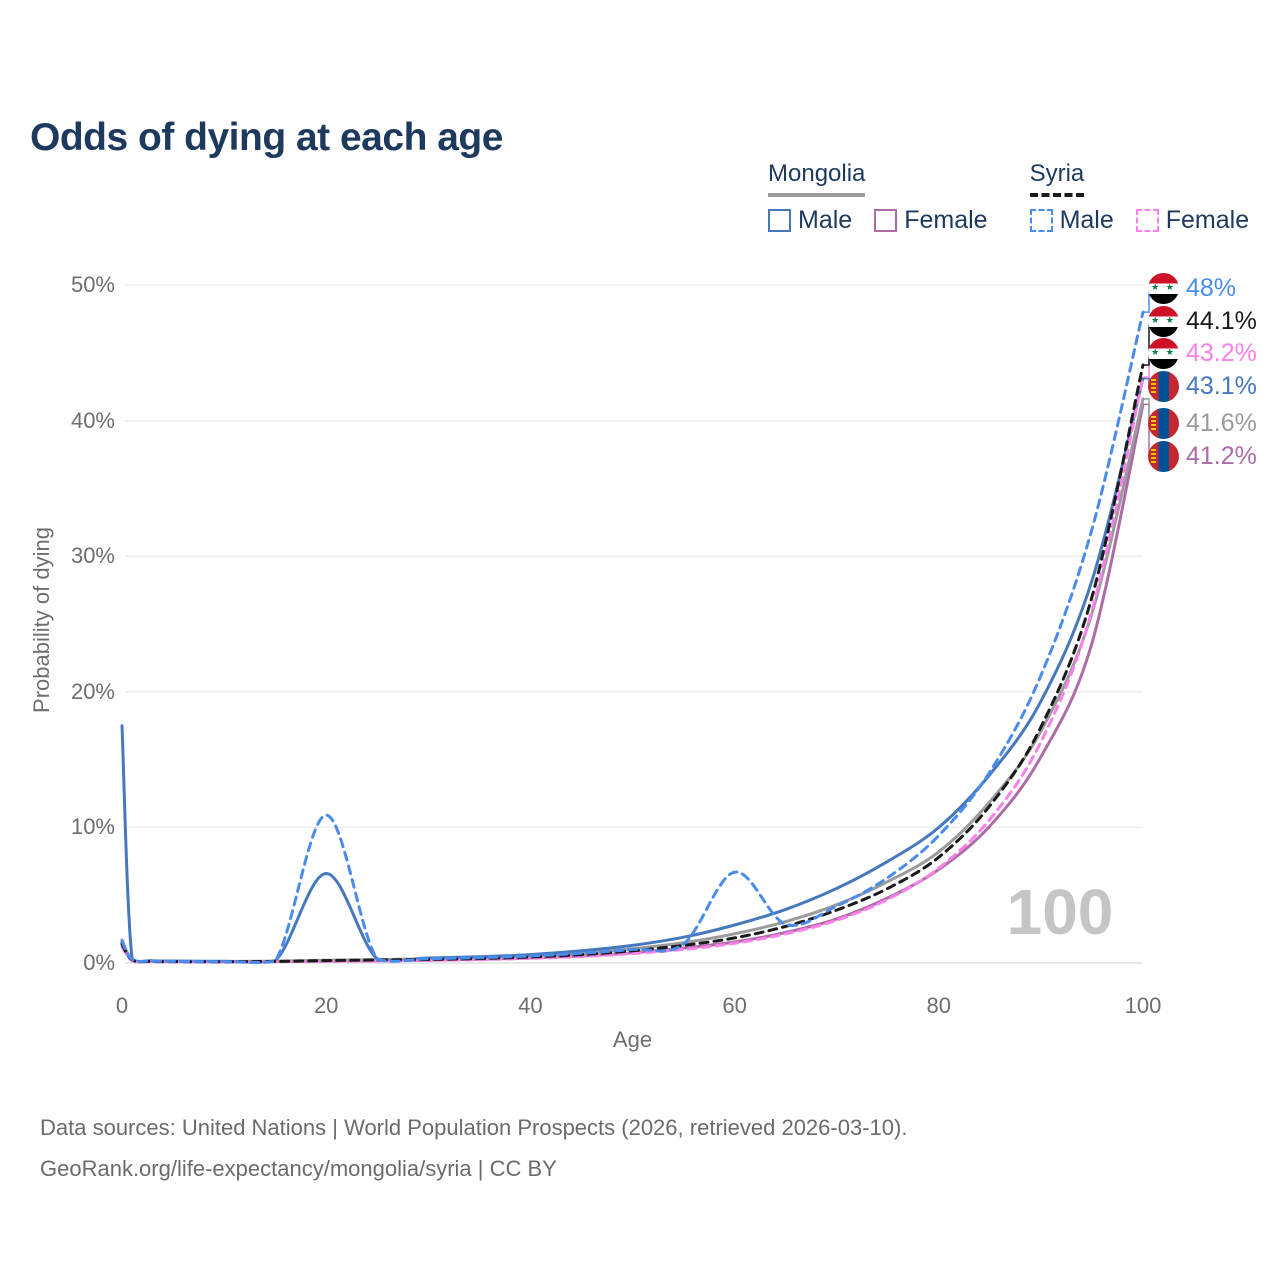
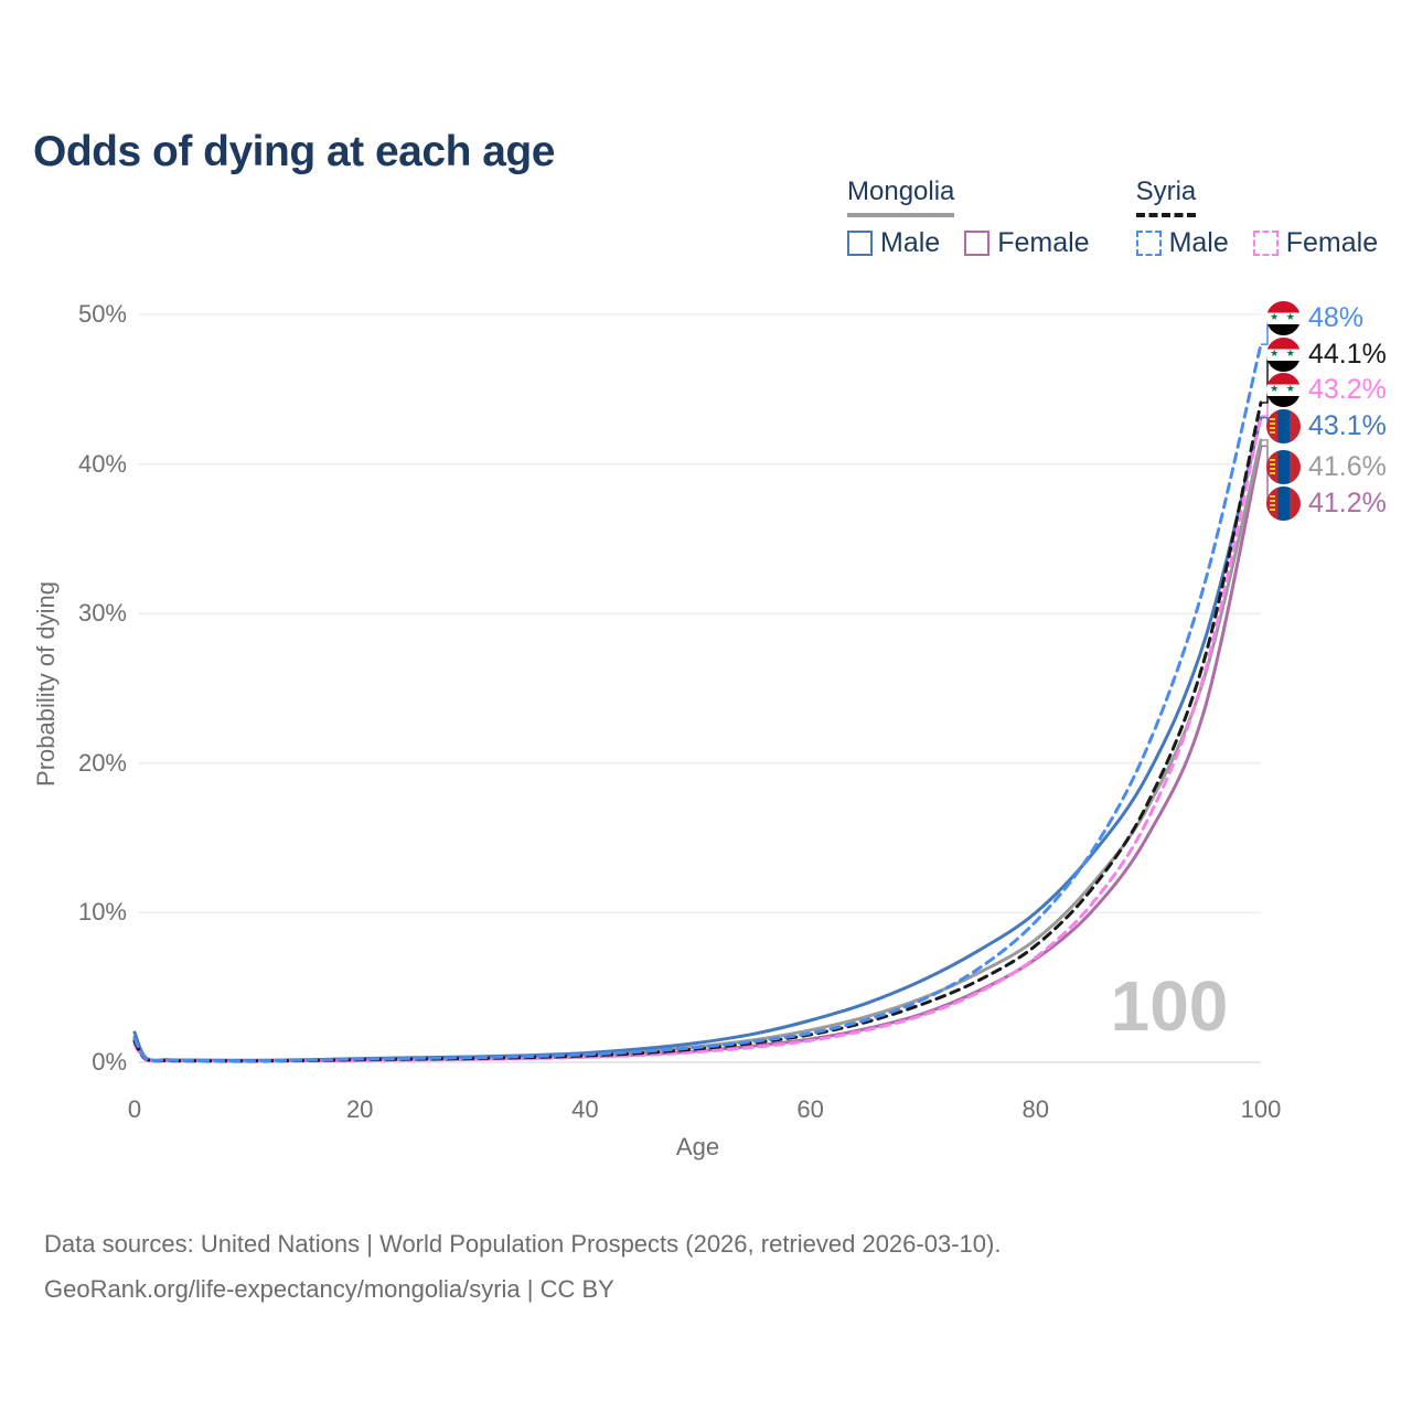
Mongolia Male/0: 17.5% -> 2.0%
Mongolia Male/20: 6.6% -> 0.2%
Syria Male/20: 10.9% -> 0.2%
Syria Male/60: 6.7% -> 1.9%
